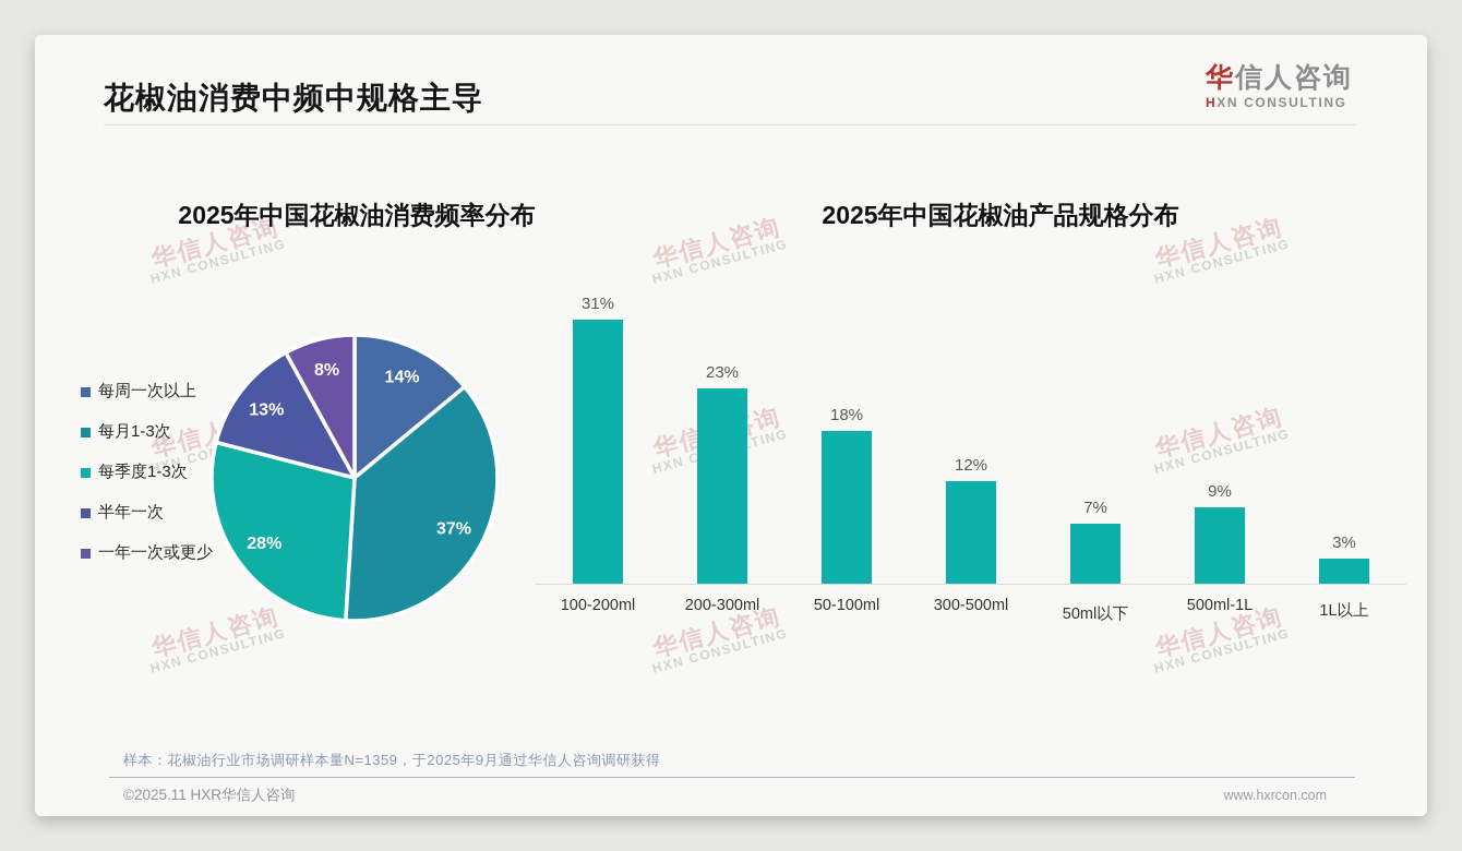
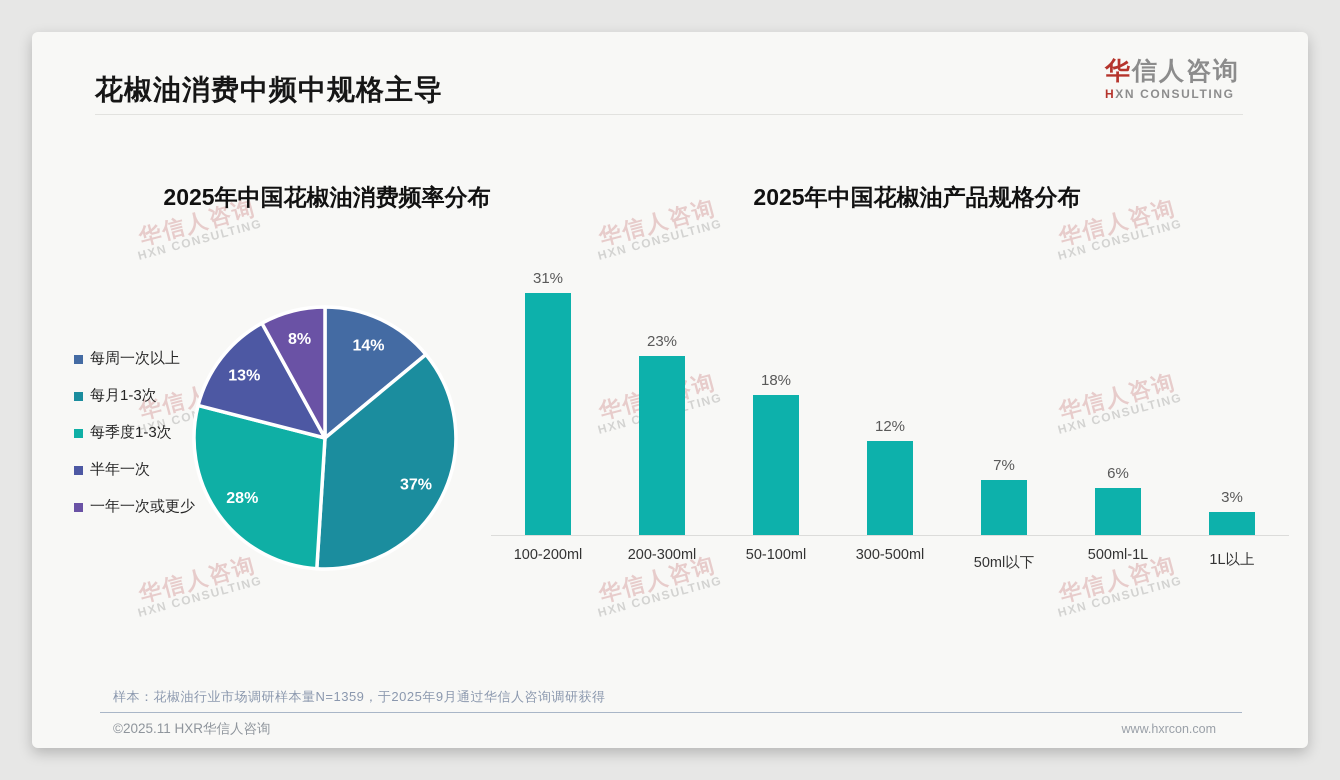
2025年中国花椒油产品规格分布/500ml-1L: 9% -> 6%
